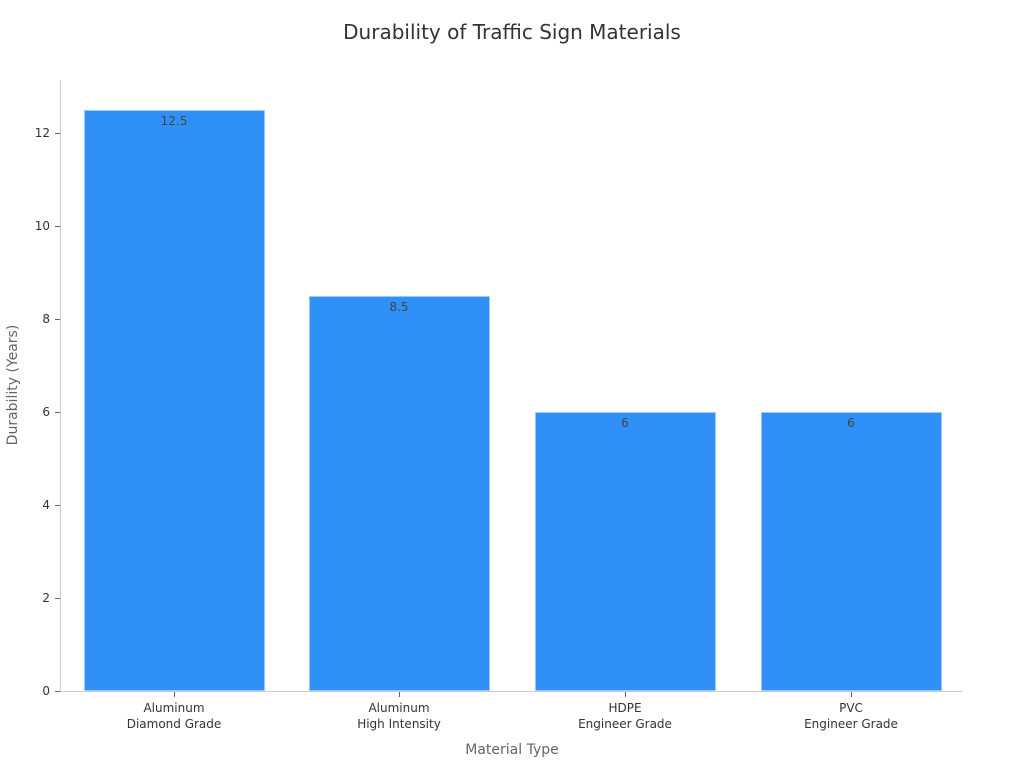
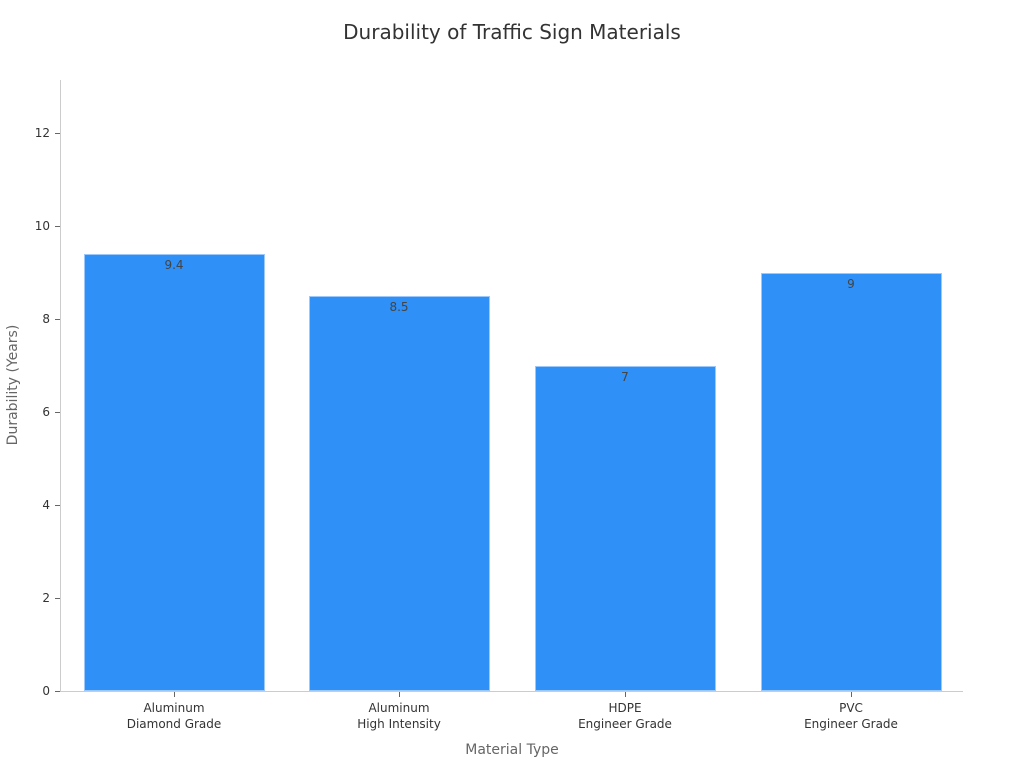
Aluminum Diamond Grade: 12.5 -> 9.4
HDPE Engineer Grade: 6 -> 7
PVC Engineer Grade: 6 -> 9
